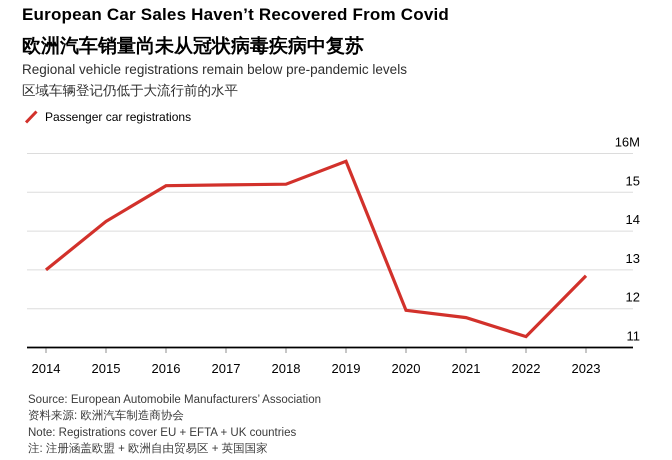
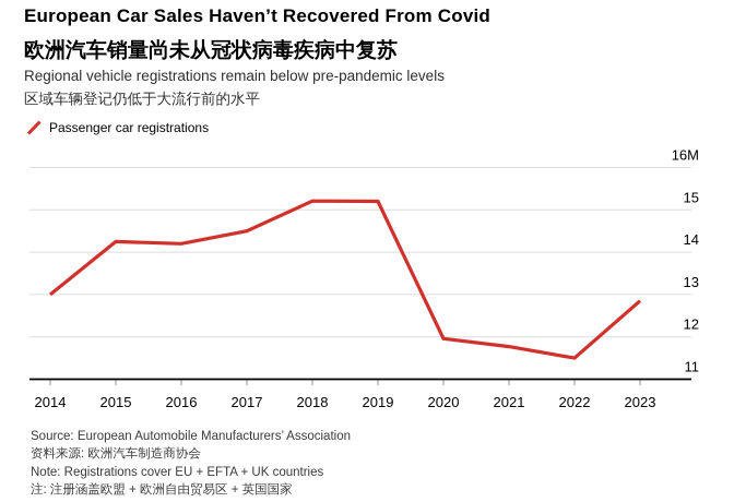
2016: 15.2M -> 14.2M
2017: 15.2M -> 14.5M
2019: 15.8M -> 15.2M
2022: 11.3M -> 11.5M
